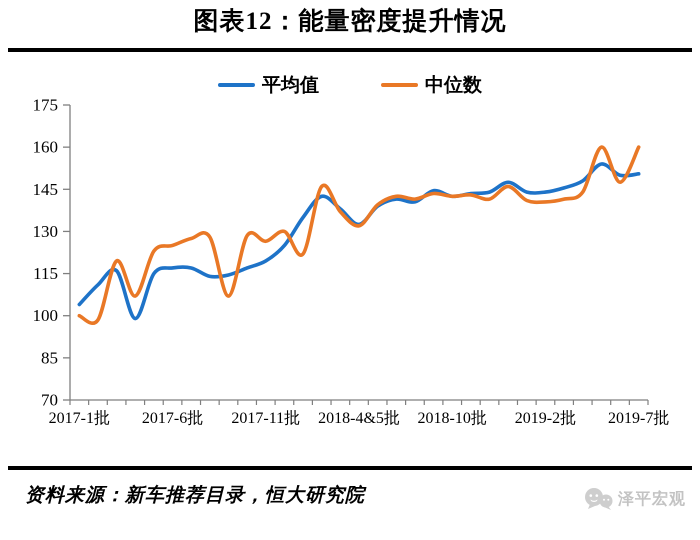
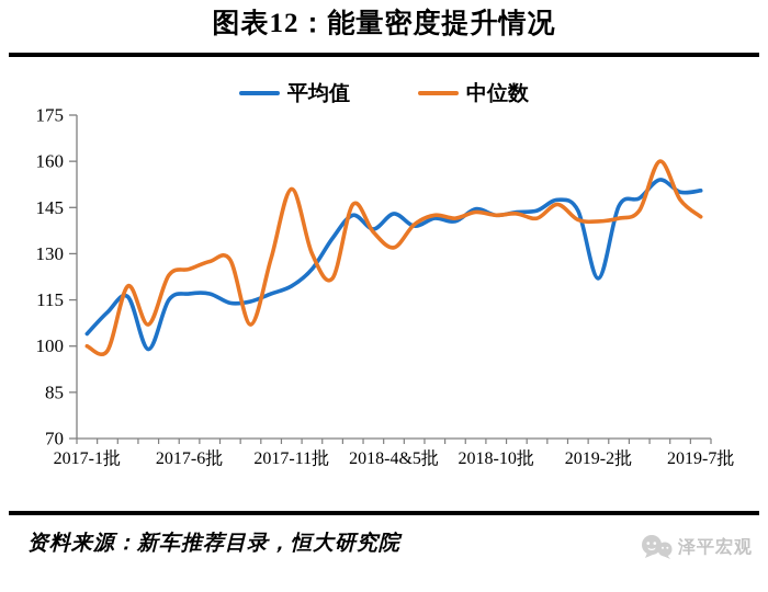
中位数/2017-11批: 126 -> 151
平均值/2018-4&5批: 132 -> 143
平均值/2019-2批: 144 -> 122
中位数/2019-7批: 160 -> 142
